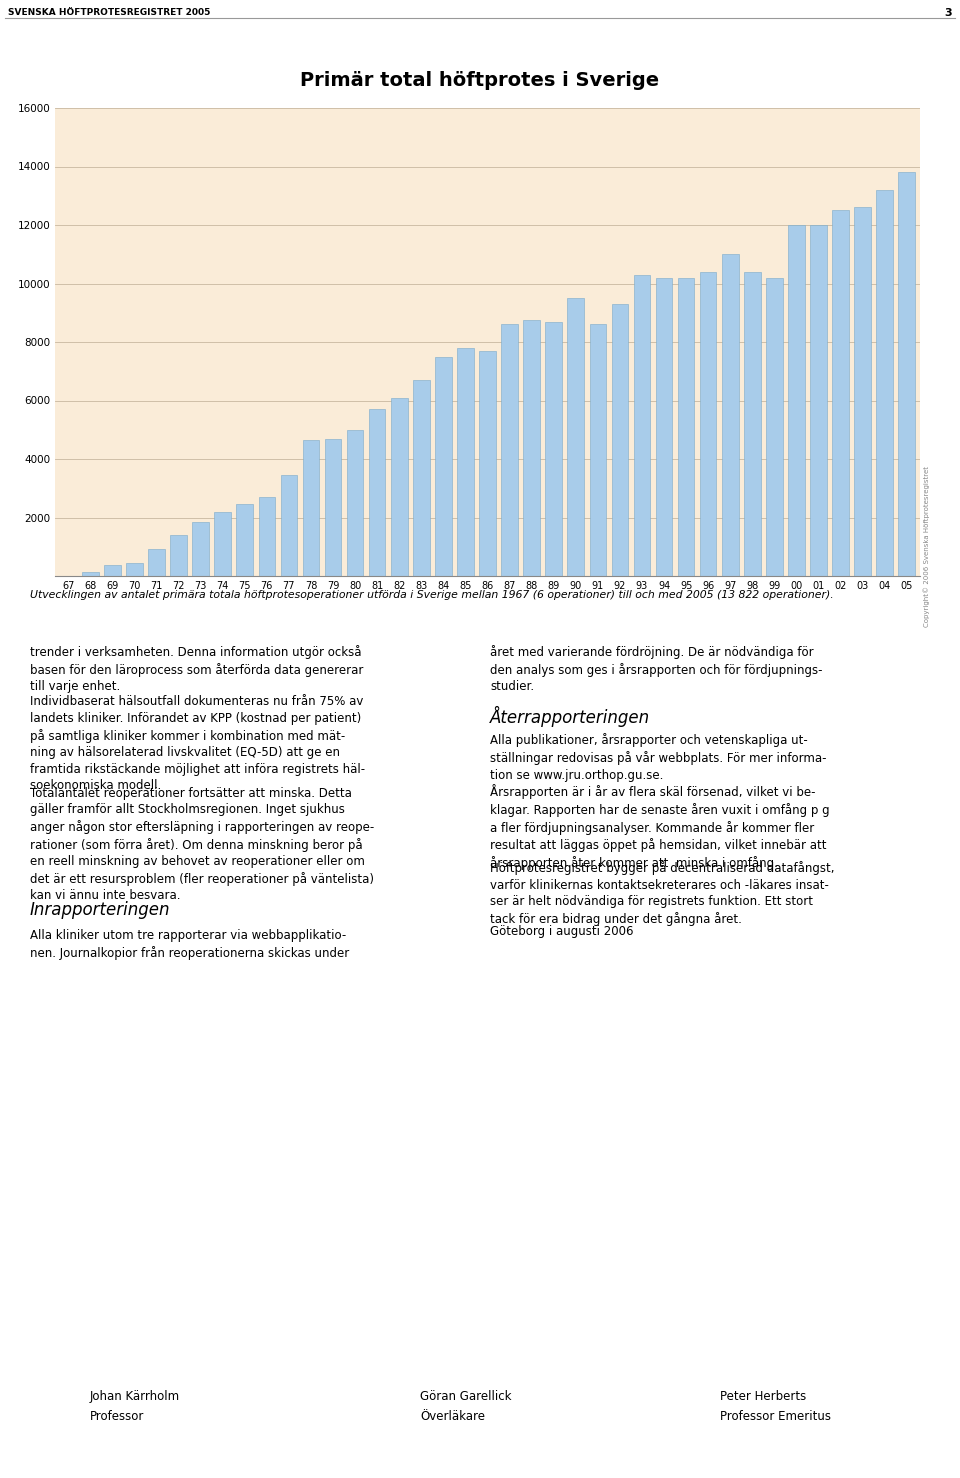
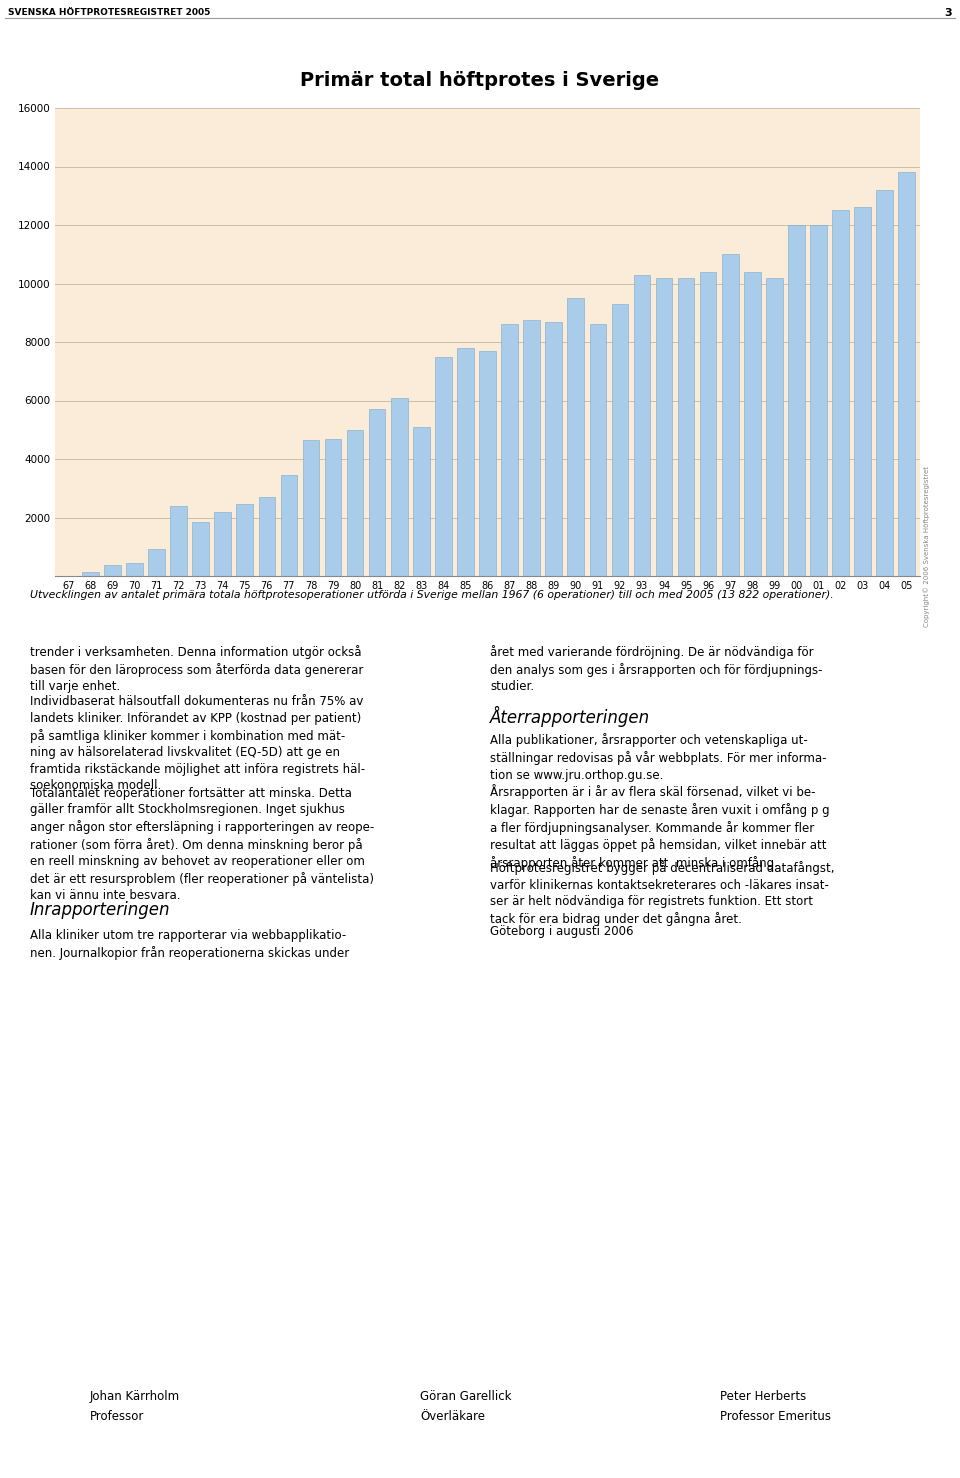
72: 1400 -> 2400
83: 6700 -> 5100
